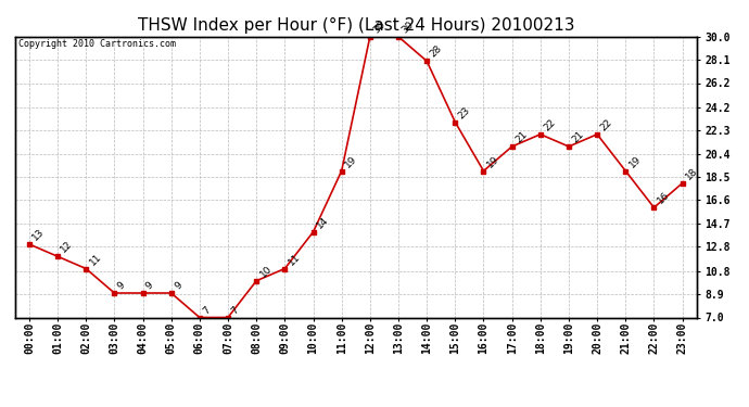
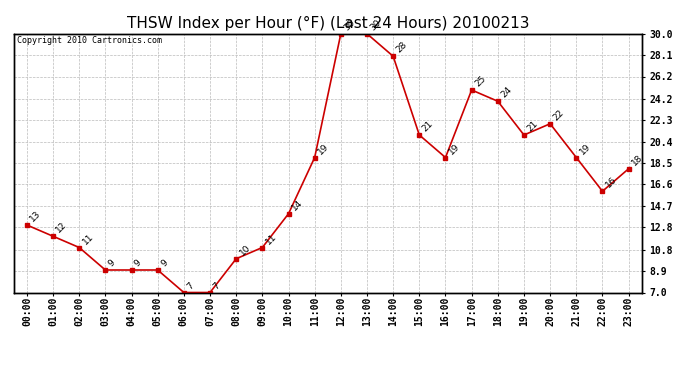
15:00: 23 -> 21
17:00: 21 -> 25
18:00: 22 -> 24
